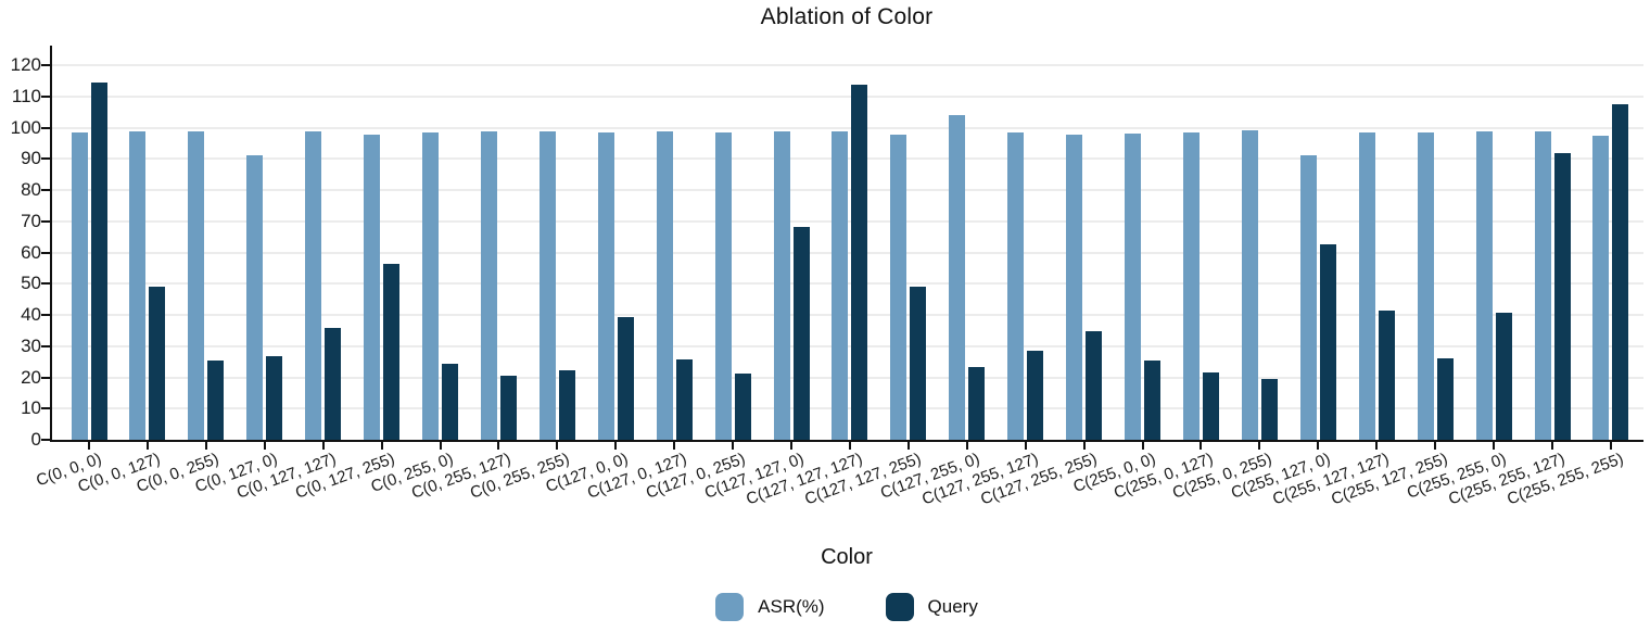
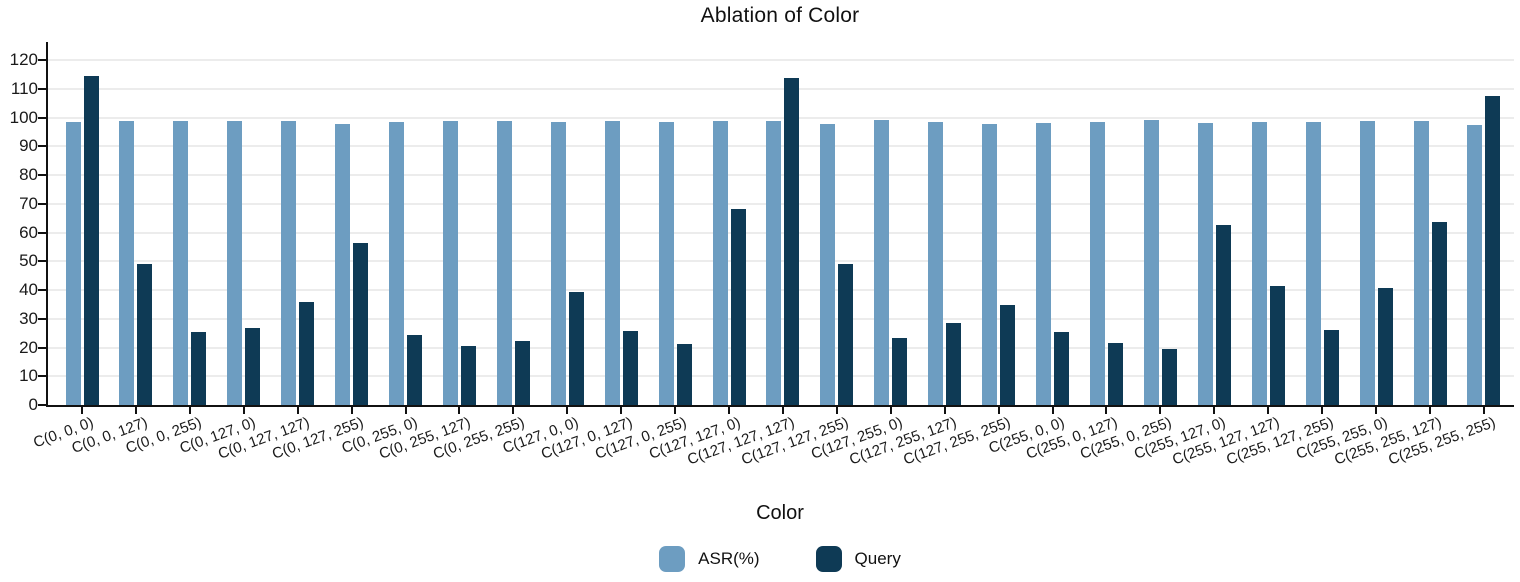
ASR(%)/C(0, 127, 0): 91 -> 99
ASR(%)/C(127, 255, 0): 104 -> 99
ASR(%)/C(255, 127, 0): 91 -> 98
Query/C(255, 255, 127): 92 -> 64
